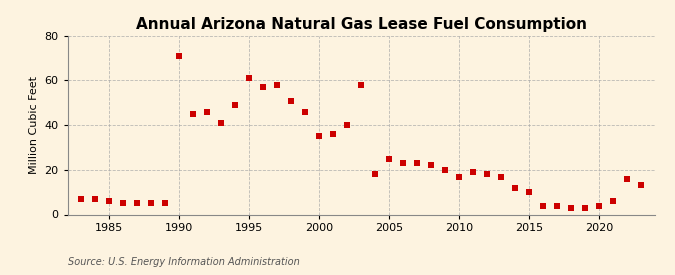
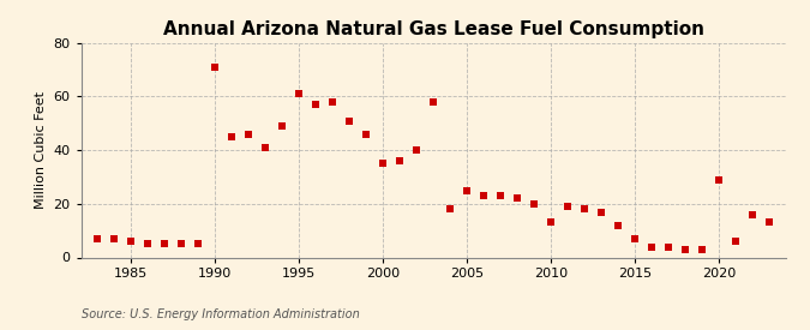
2010: 17 -> 13
2015: 10 -> 7
2020: 4 -> 29
